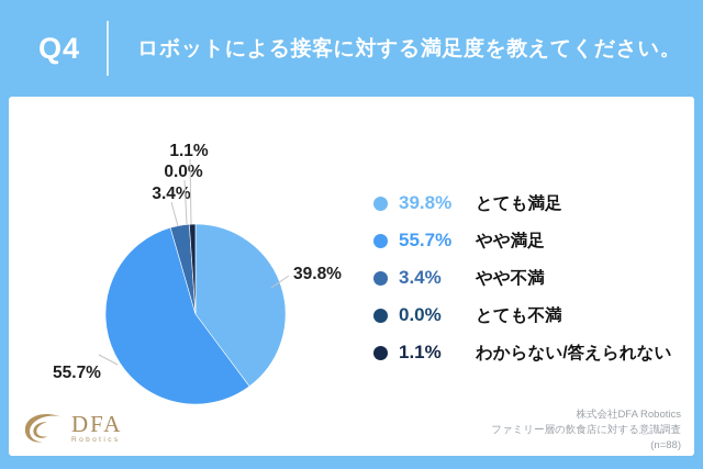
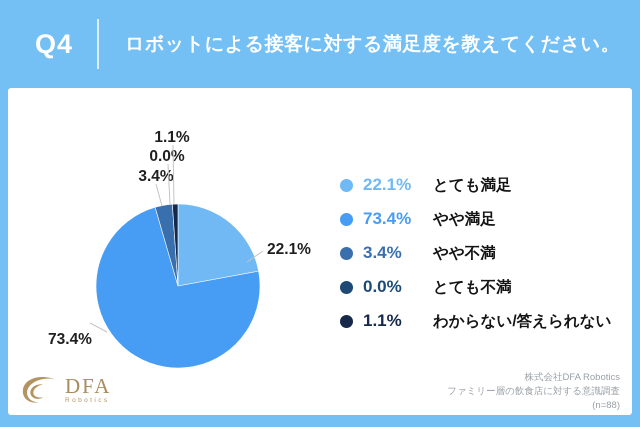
とても満足: 39.8% -> 22.1%
やや満足: 55.7% -> 73.4%
